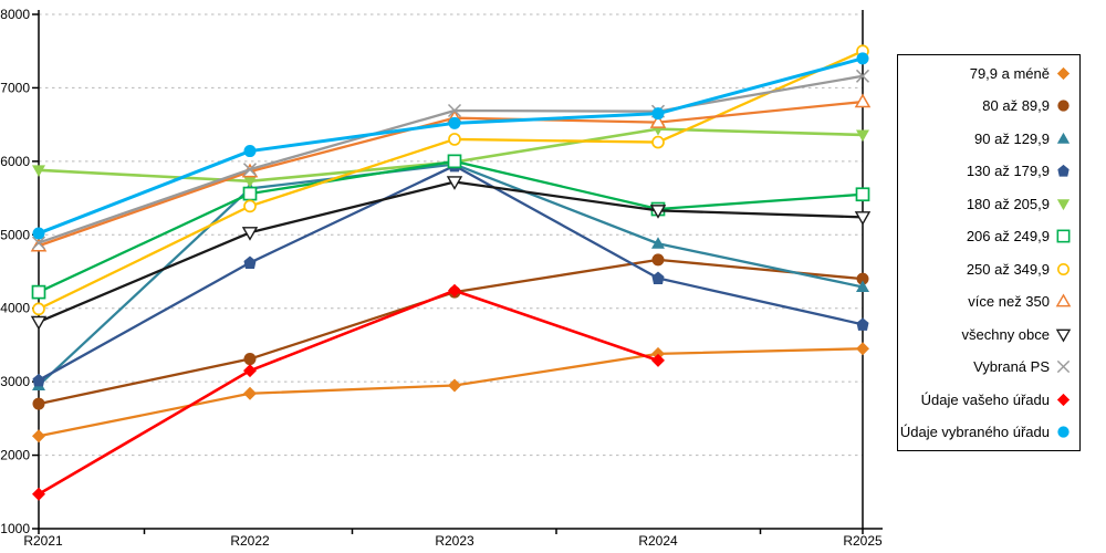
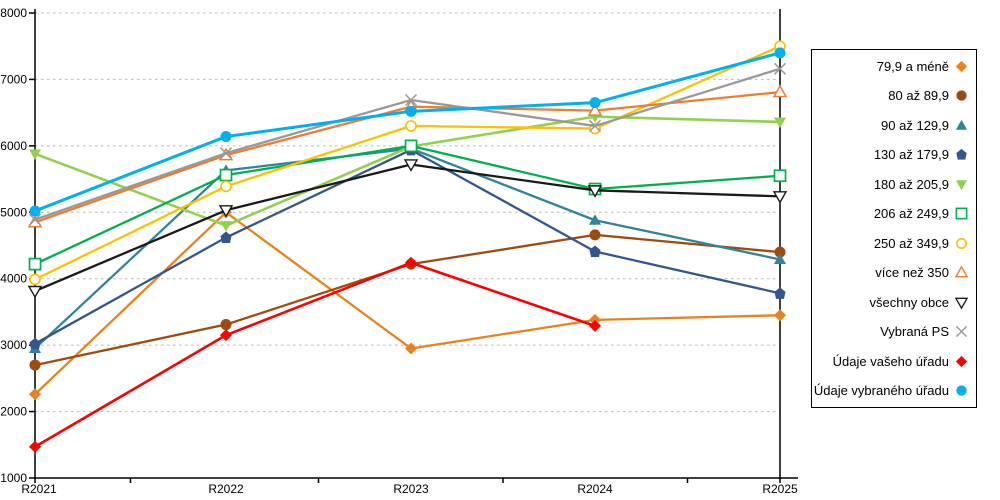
79,9 a méně/R2022: 2800 -> 5000
180 až 205,9/R2022: 5700 -> 4800
Vybraná PS/R2024: 6700 -> 6300
